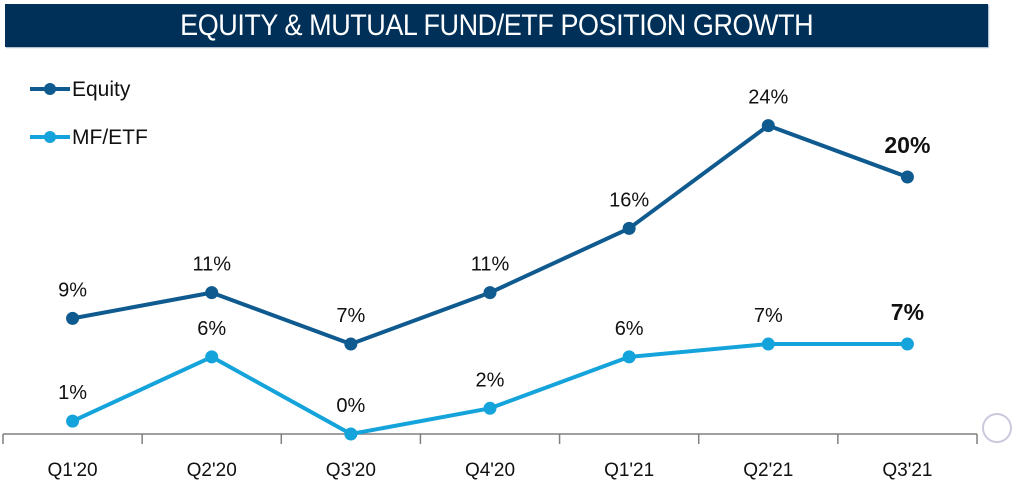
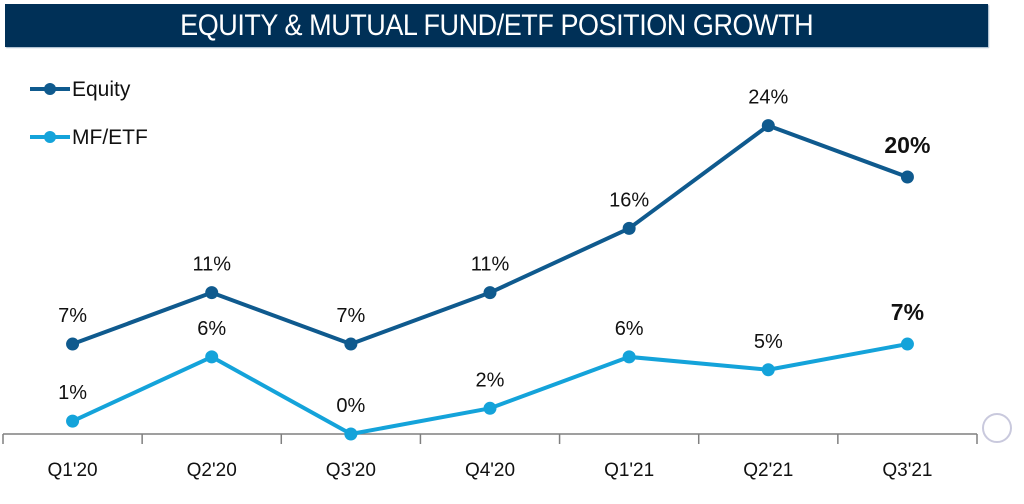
Equity/Q1'20: 9% -> 7%
MF/ETF/Q2'21: 7% -> 5%
